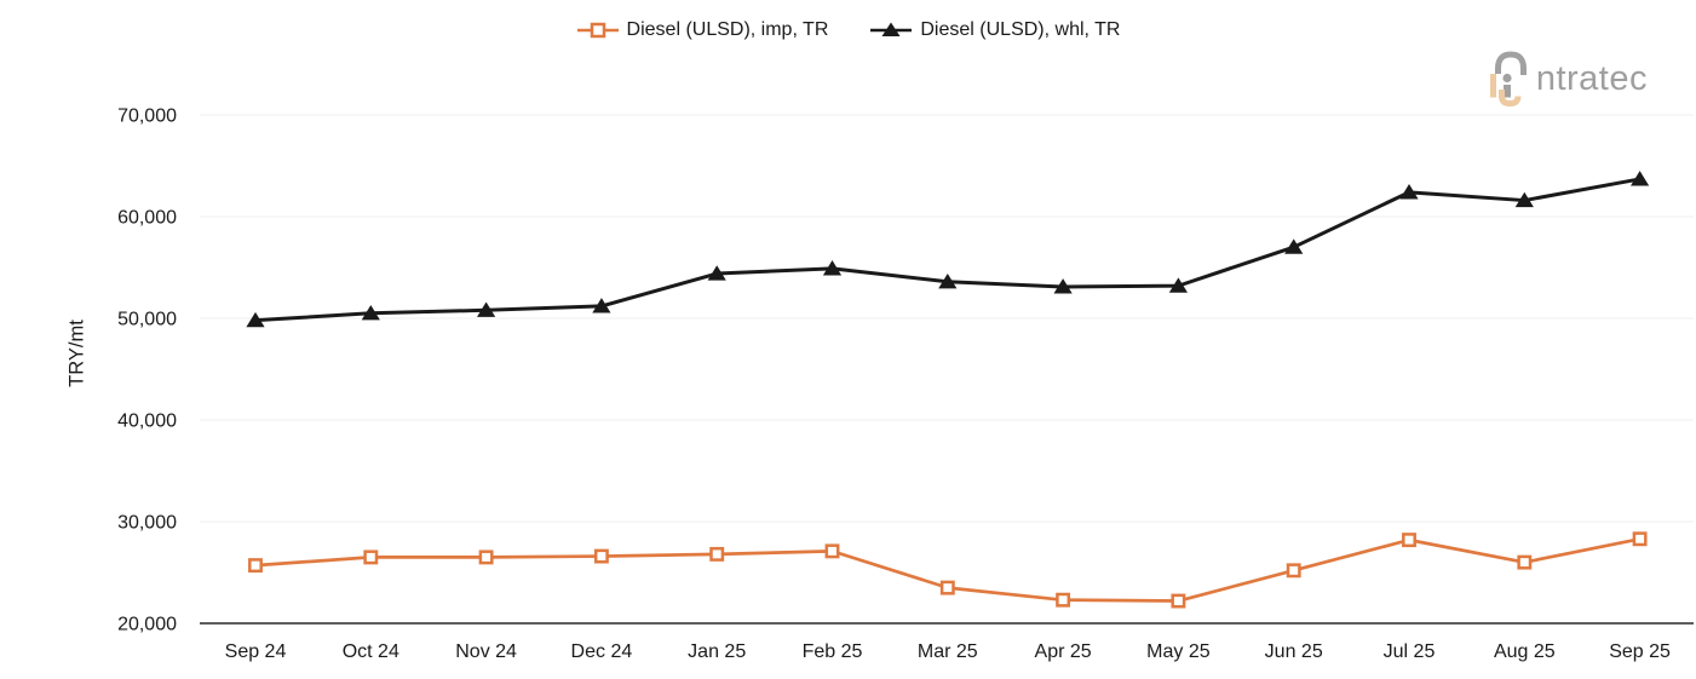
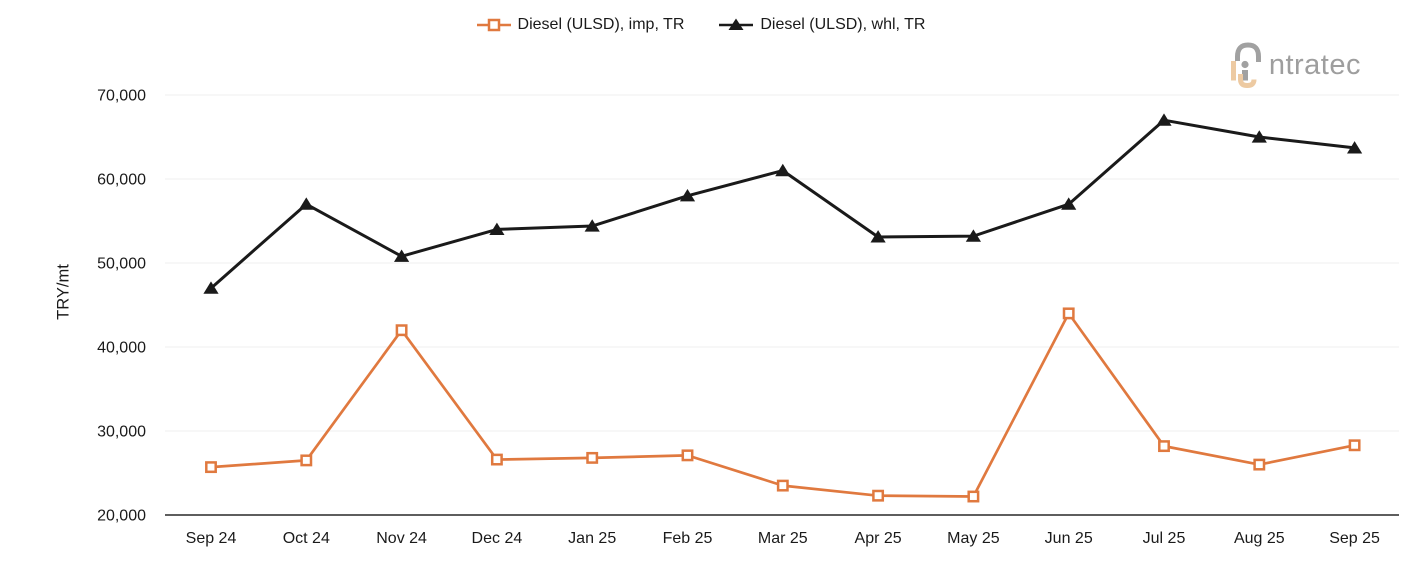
Diesel (ULSD), whl, TR/Sep 24: 50000 -> 47000
Diesel (ULSD), whl, TR/Oct 24: 50000 -> 57000
Diesel (ULSD), imp, TR/Nov 24: 26000 -> 42000
Diesel (ULSD), whl, TR/Dec 24: 51000 -> 54000
Diesel (ULSD), whl, TR/Feb 25: 55000 -> 58000
Diesel (ULSD), whl, TR/Mar 25: 54000 -> 61000
Diesel (ULSD), imp, TR/Jun 25: 25000 -> 44000
Diesel (ULSD), whl, TR/Jul 25: 62000 -> 67000
Diesel (ULSD), whl, TR/Aug 25: 62000 -> 65000
